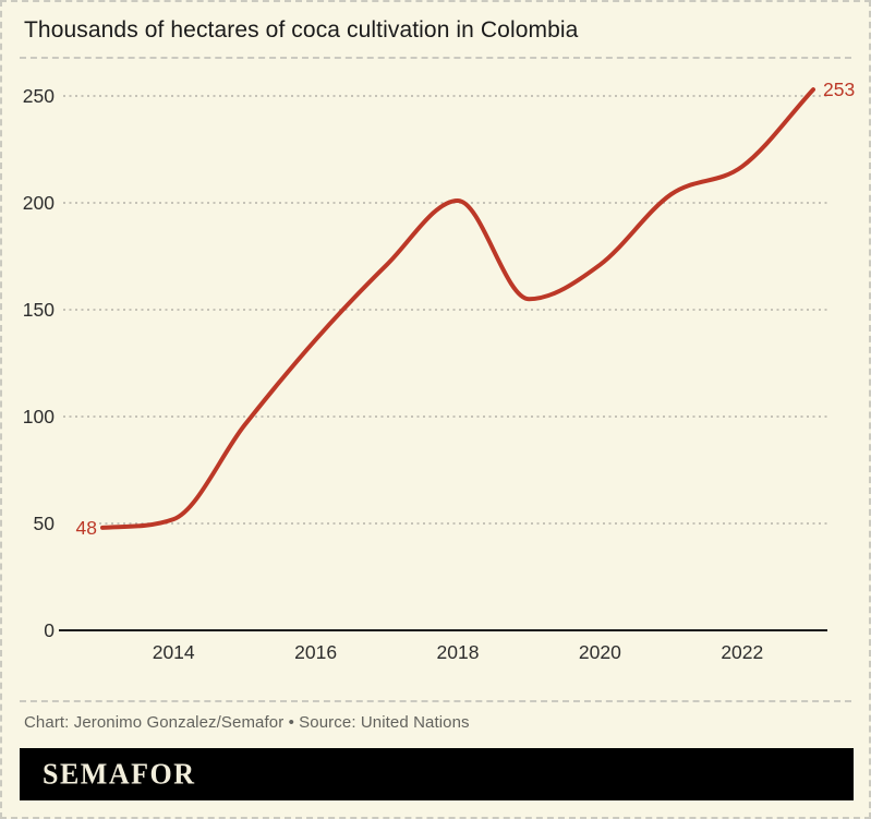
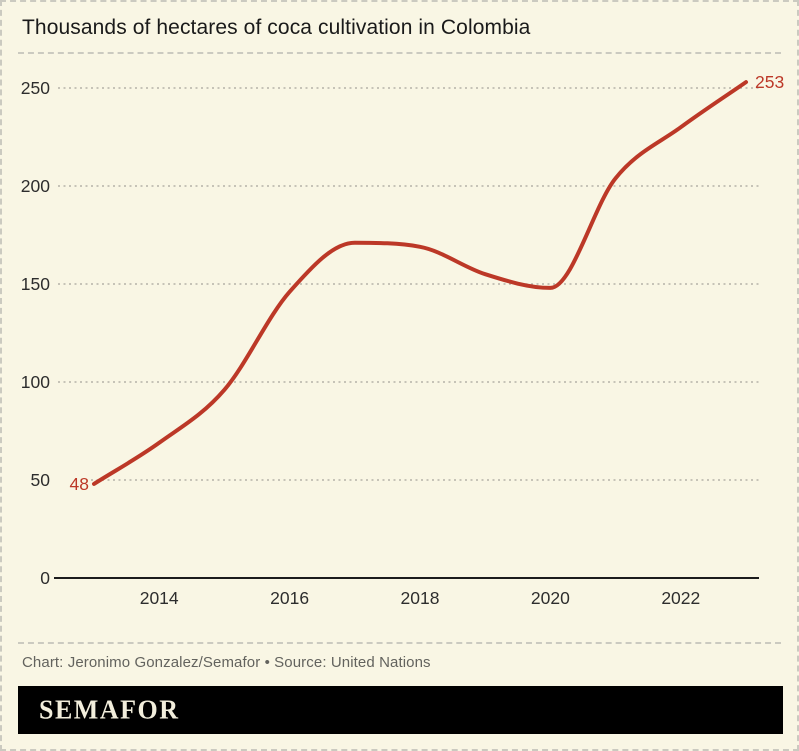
2014: 52 -> 69
2016: 136 -> 146
2018: 201 -> 169
2020: 171 -> 148
2022: 217 -> 230
